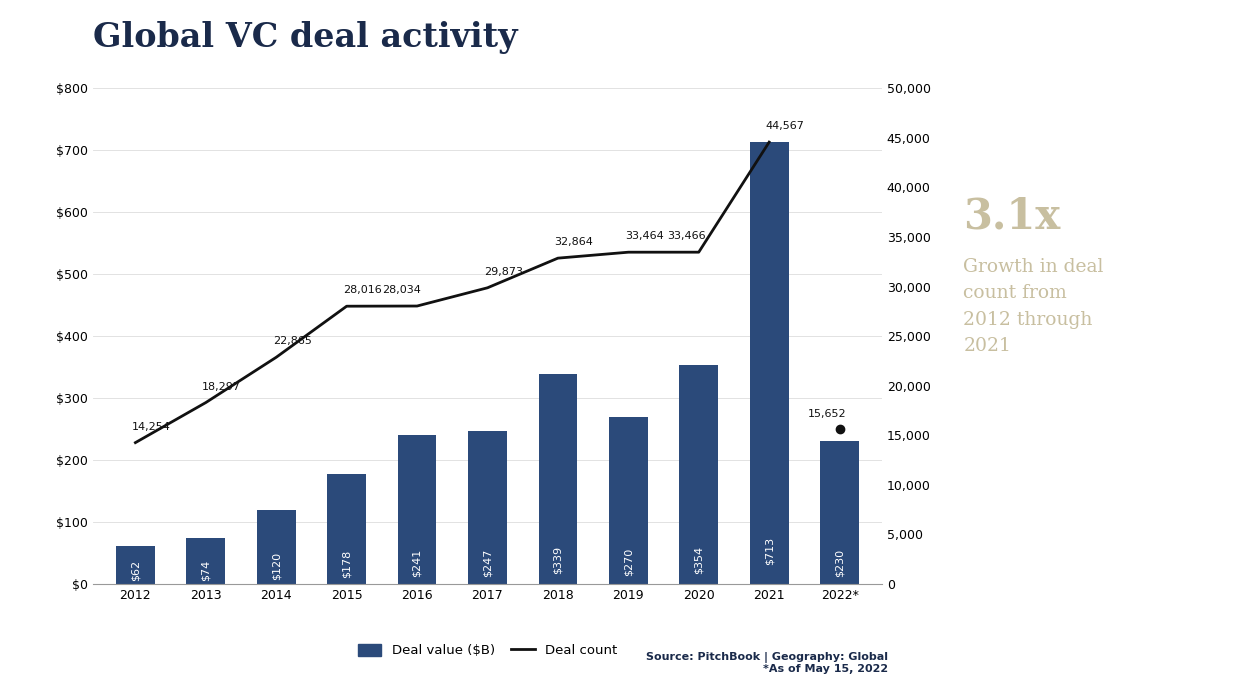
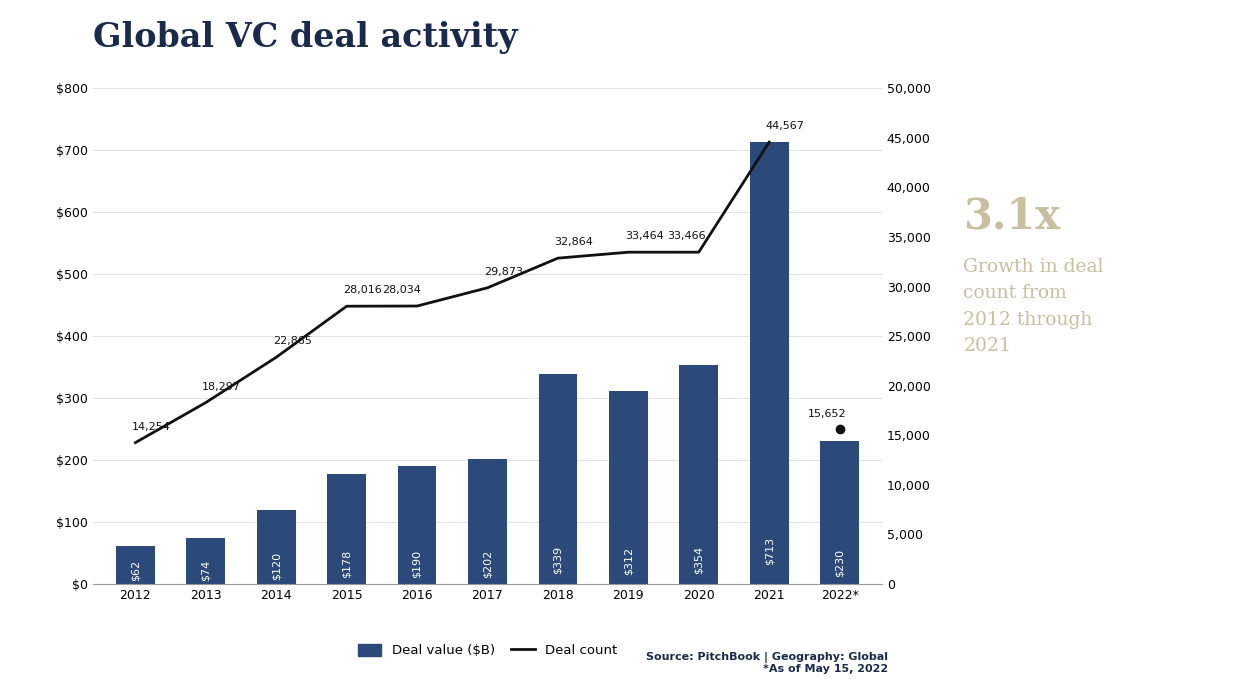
Deal value ($B)/2016: $241 -> $190
Deal value ($B)/2017: $247 -> $202
Deal value ($B)/2019: $270 -> $312
